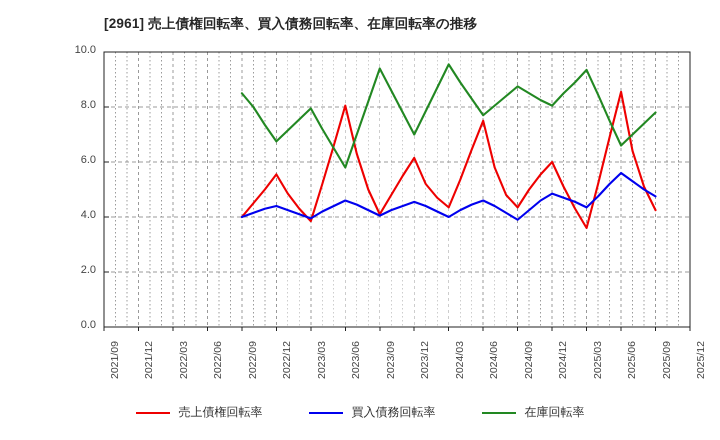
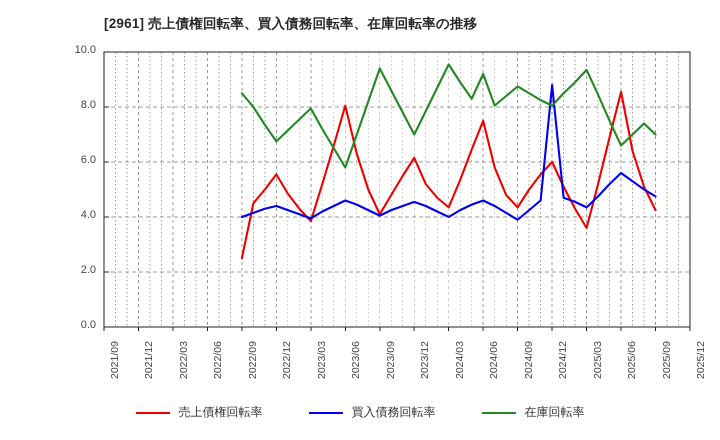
売上債権回転率/2022/09: 4.0 -> 2.5
在庫回転率/2024/06: 7.7 -> 9.2
買入債務回転率/2024/12: 4.8 -> 8.8
在庫回転率/2025/09: 7.8 -> 7.0
